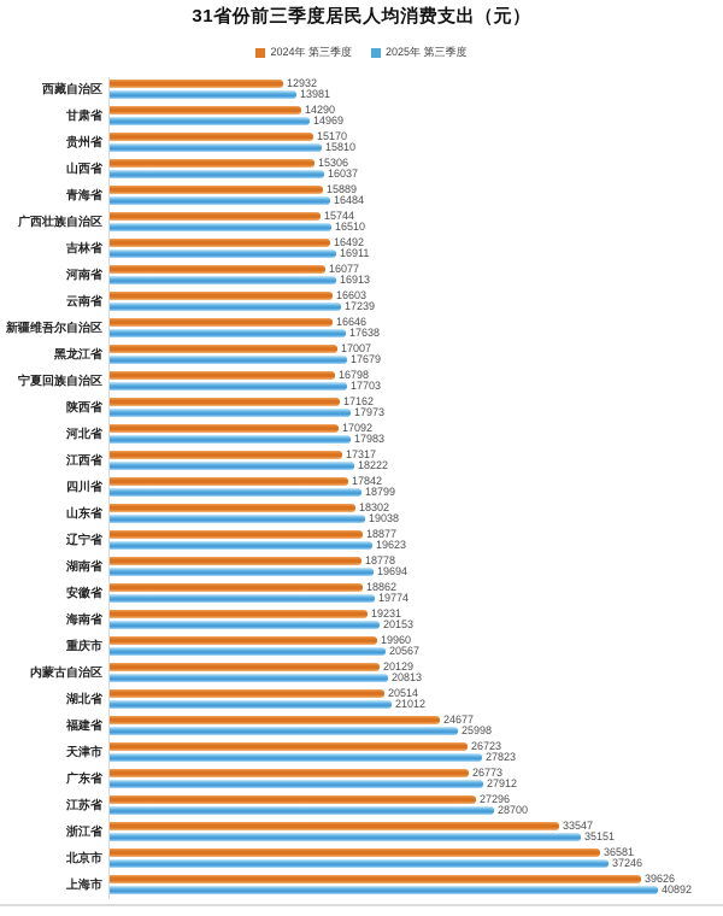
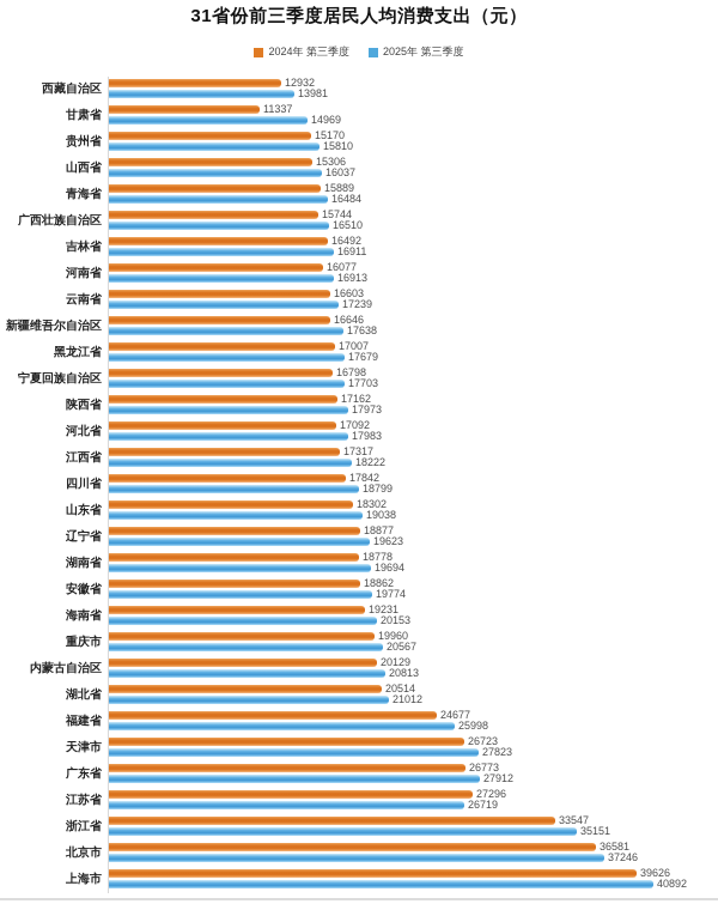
2024年 第三季度/甘肃省: 14290 -> 11337
2025年 第三季度/江苏省: 28700 -> 26719
